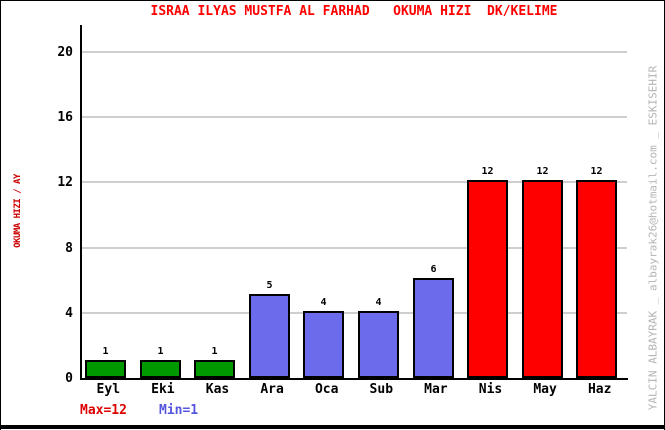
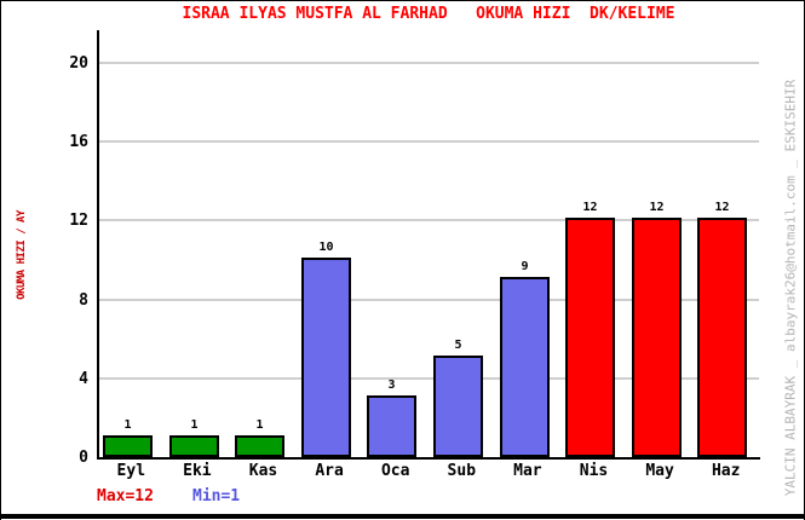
Ara: 5 -> 10
Oca: 4 -> 3
Sub: 4 -> 5
Mar: 6 -> 9
